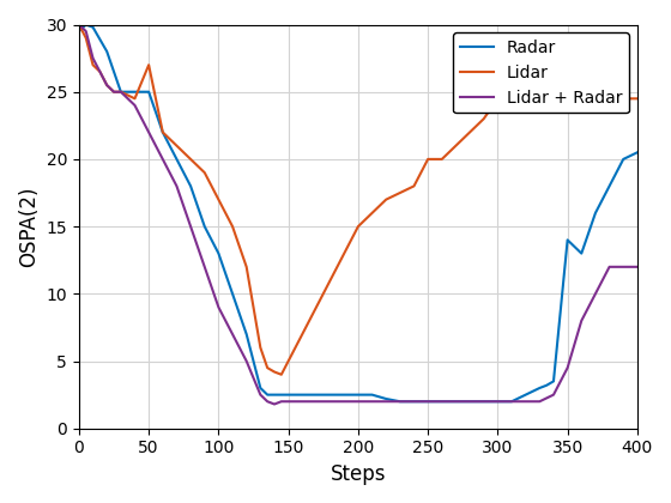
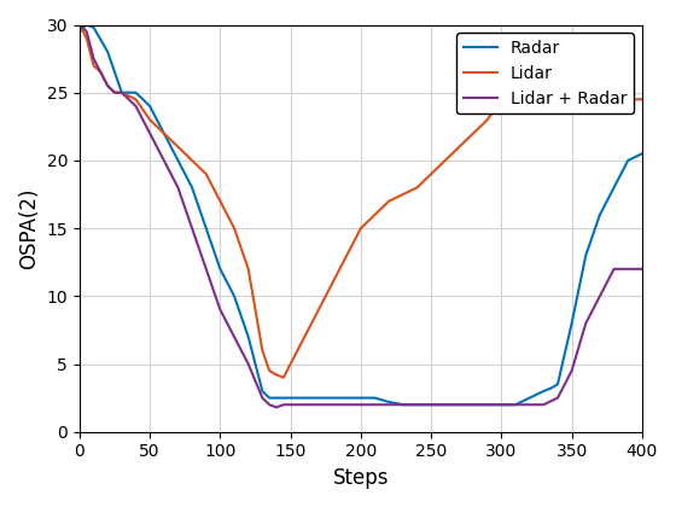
Radar/50: 25.0 -> 24.0
Lidar/50: 27.0 -> 23.0
Radar/100: 13.0 -> 12.0
Lidar/250: 20.0 -> 19.0
Radar/350: 14.0 -> 8.0
